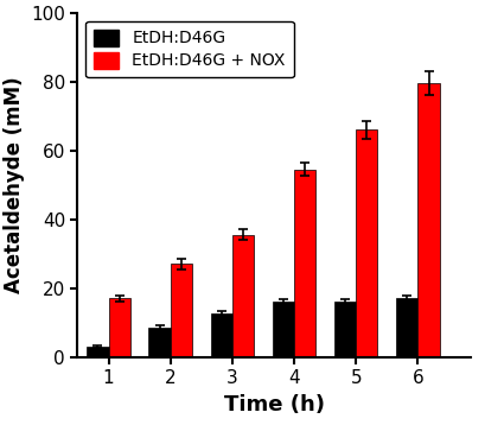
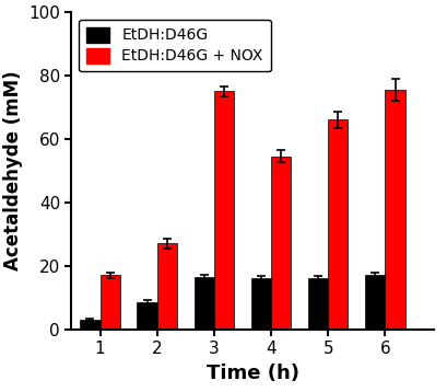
EtDH:D46G/3: 12.5 -> 16.5
EtDH:D46G + NOX/3: 35.5 -> 75.0
EtDH:D46G + NOX/6: 79.5 -> 75.5
